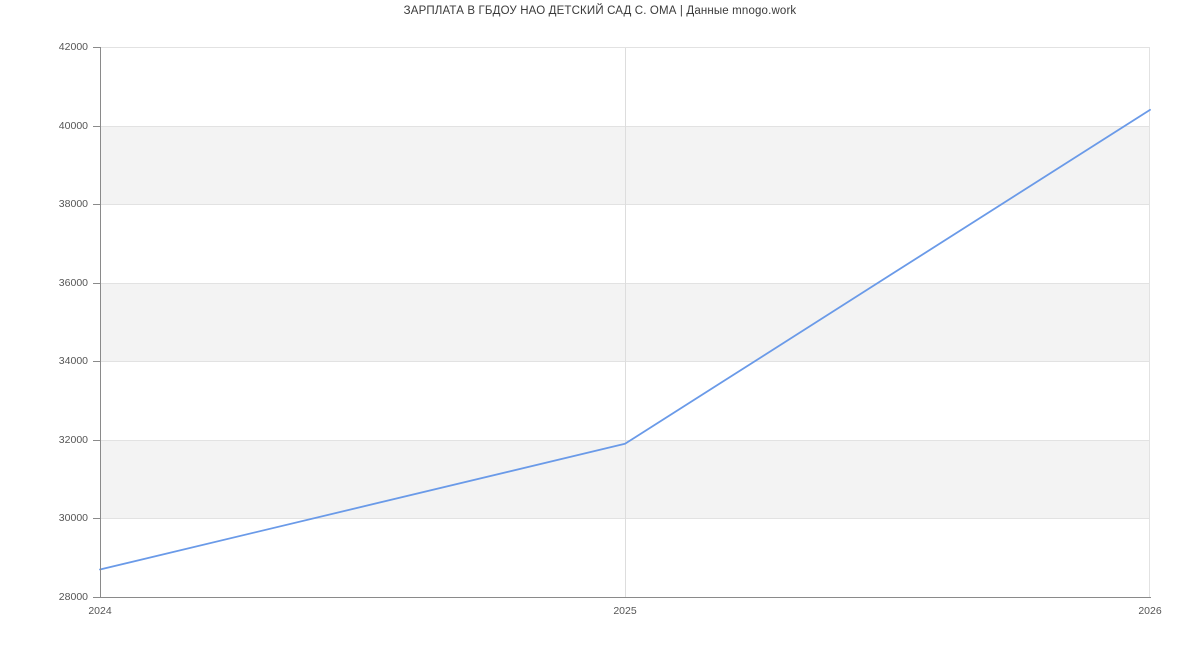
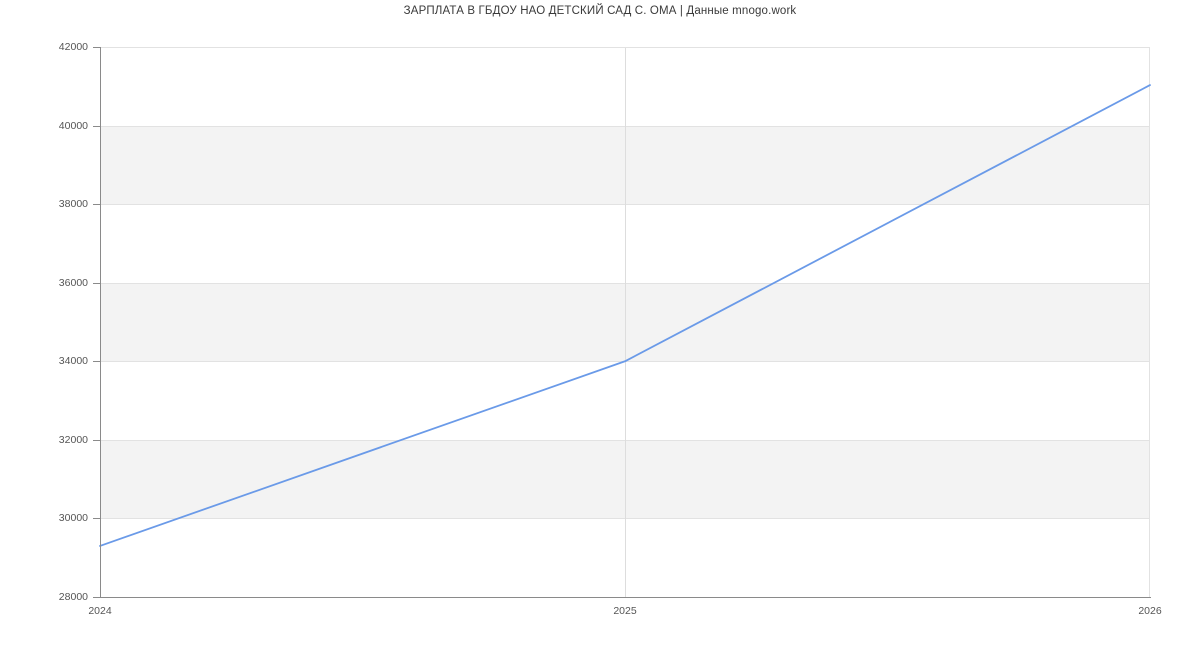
2024: 28700 -> 29300
2025: 31900 -> 34000
2026: 40400 -> 41000
